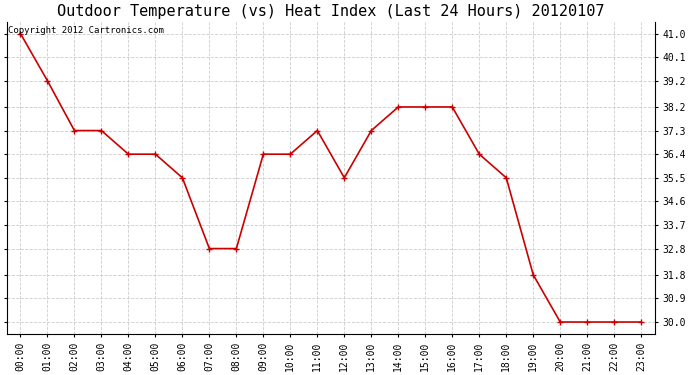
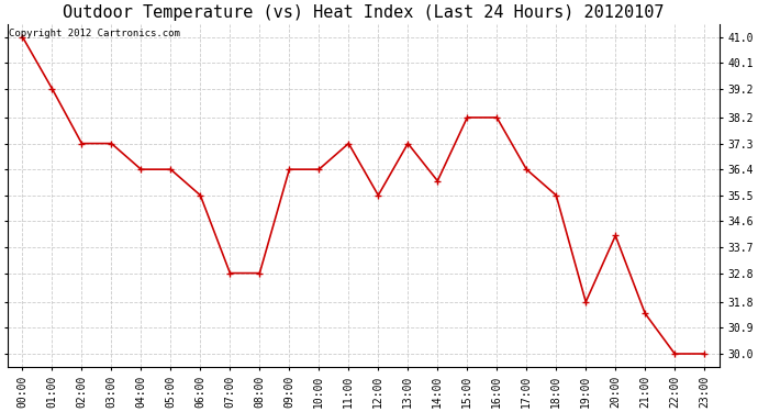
14:00: 38.2 -> 36.0
20:00: 30.0 -> 34.1
21:00: 30.0 -> 31.4
